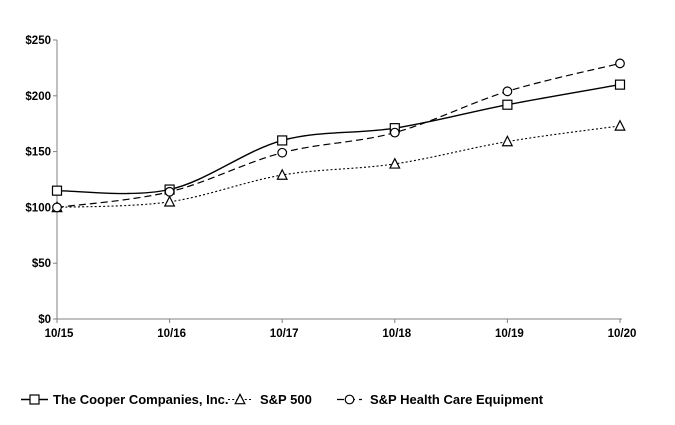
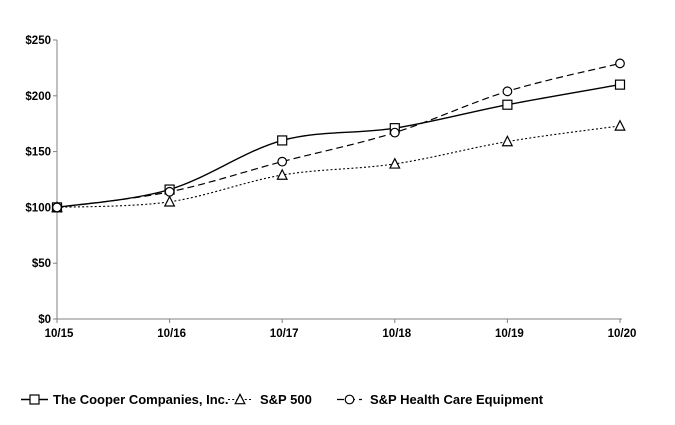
The Cooper Companies, Inc./10/15: $115 -> $100
S&P Health Care Equipment/10/17: $149 -> $141
